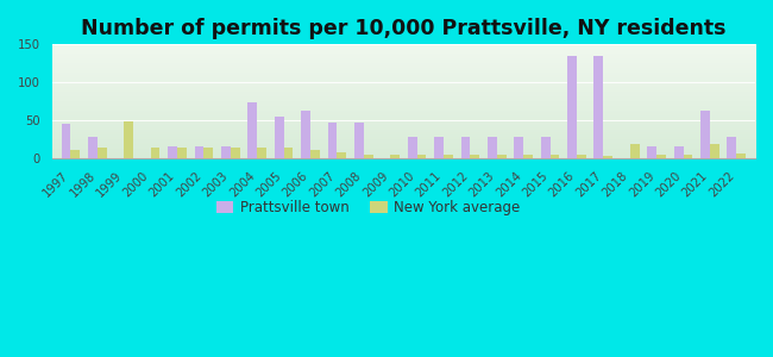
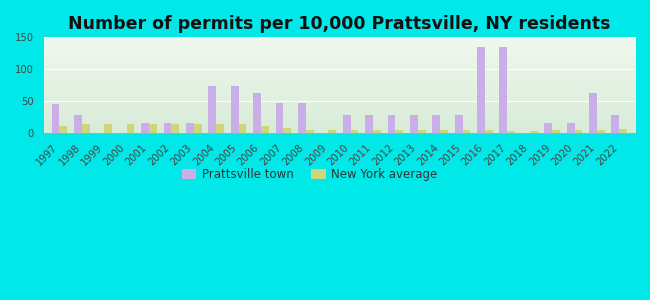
New York average/1999: 48 -> 13
Prattsville town/2005: 54 -> 74
New York average/2018: 18 -> 3
New York average/2021: 18 -> 4
